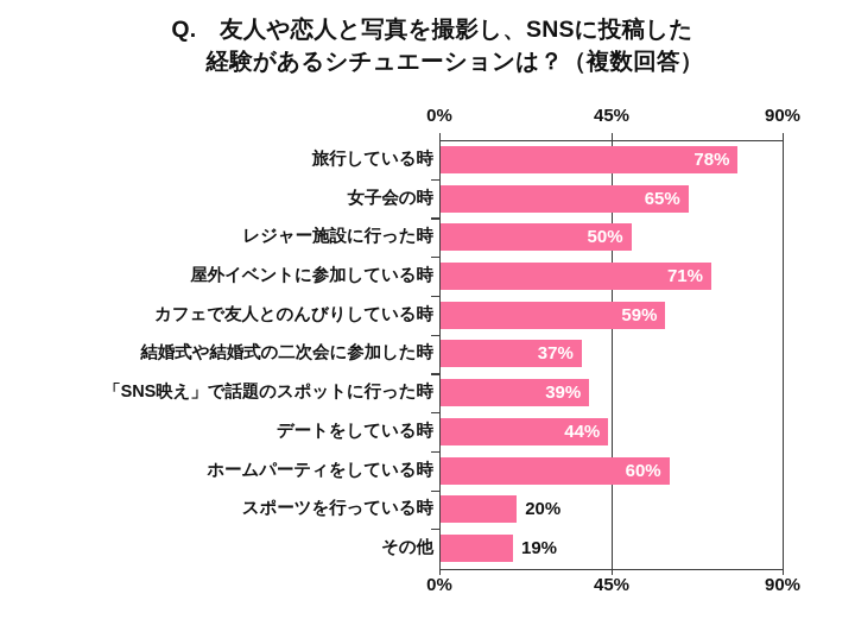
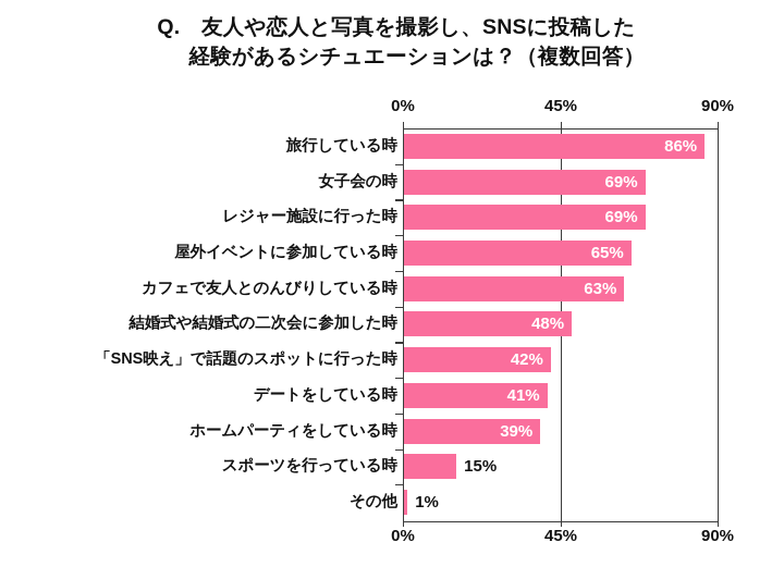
旅行している時: 78% -> 86%
女子会の時: 65% -> 69%
レジャー施設に行った時: 50% -> 69%
屋外イベントに参加している時: 71% -> 65%
カフェで友人とのんびりしている時: 59% -> 63%
結婚式や結婚式の二次会に参加した時: 37% -> 48%
「SNS映え」で話題のスポットに行った時: 39% -> 42%
デートをしている時: 44% -> 41%
ホームパーティをしている時: 60% -> 39%
スポーツを行っている時: 20% -> 15%
その他: 19% -> 1%
